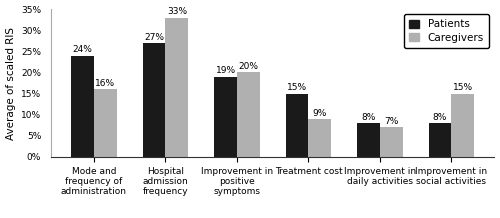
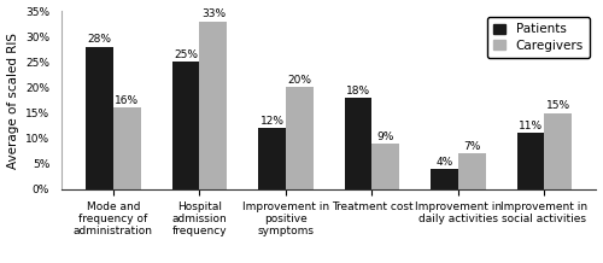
Patients/Mode and frequency of administration: 24% -> 28%
Patients/Hospital admission frequency: 27% -> 25%
Patients/Improvement in positive symptoms: 19% -> 12%
Patients/Treatment cost: 15% -> 18%
Patients/Improvement in daily activities: 8% -> 4%
Patients/Improvement in social activities: 8% -> 11%
